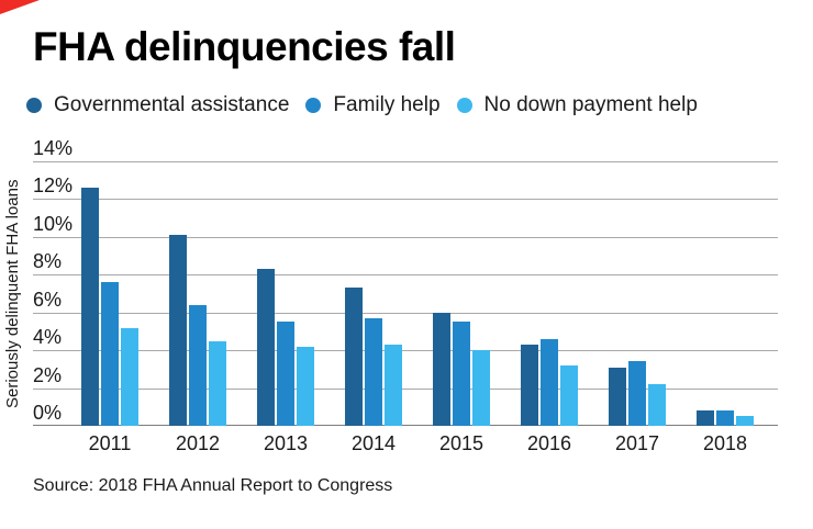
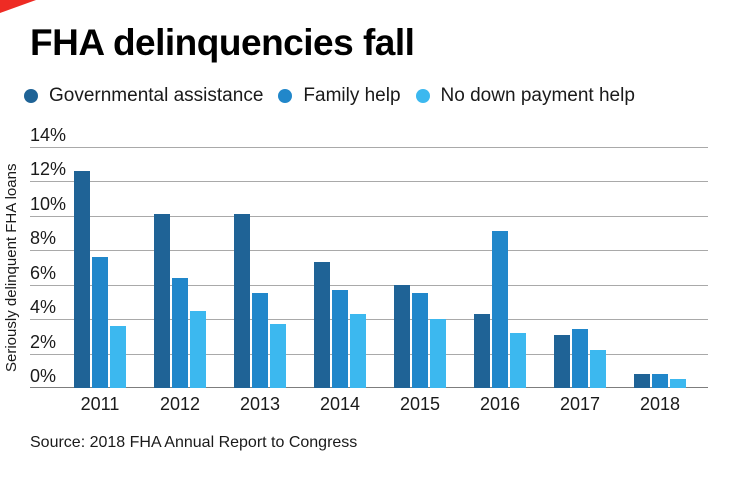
No down payment help/2011: 5.2% -> 3.6%
Governmental assistance/2013: 8.3% -> 10.1%
No down payment help/2013: 4.2% -> 3.7%
Family help/2016: 4.6% -> 9.1%
